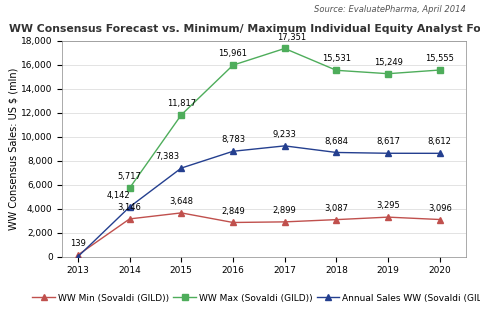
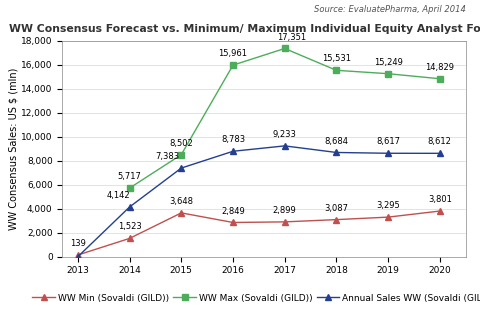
WW Min (Sovaldi (GILD))/2014: 3,146 -> 1,523
WW Max (Sovaldi (GILD))/2015: 11,817 -> 8,502
WW Min (Sovaldi (GILD))/2020: 3,096 -> 3,801
WW Max (Sovaldi (GILD))/2020: 15,555 -> 14,829
